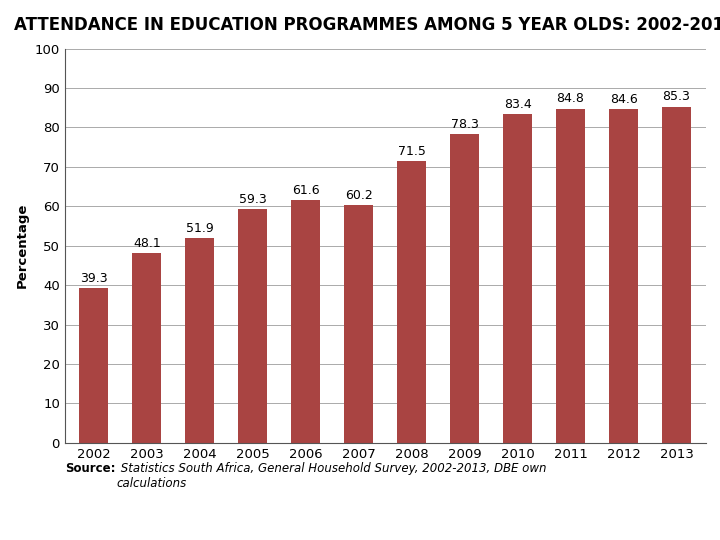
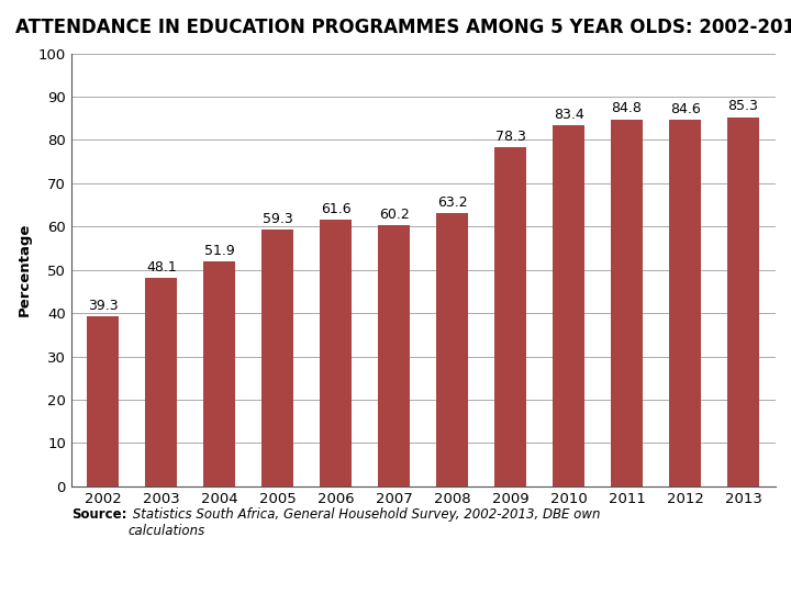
2008: 71.5 -> 63.2
